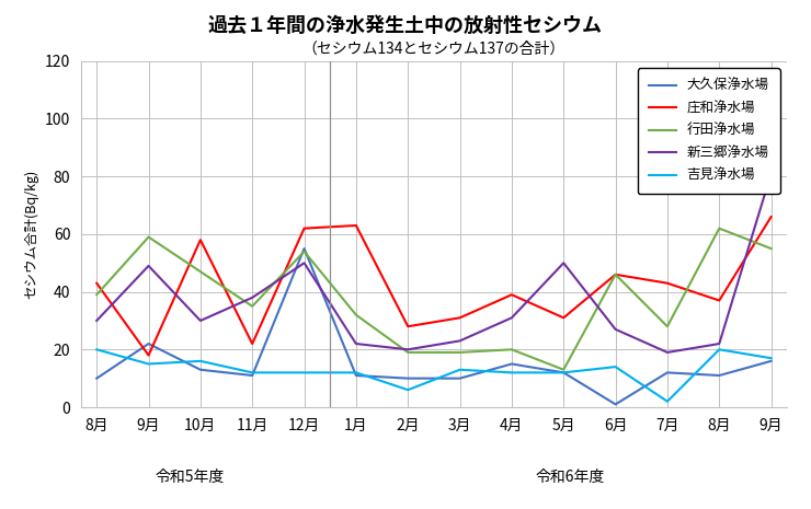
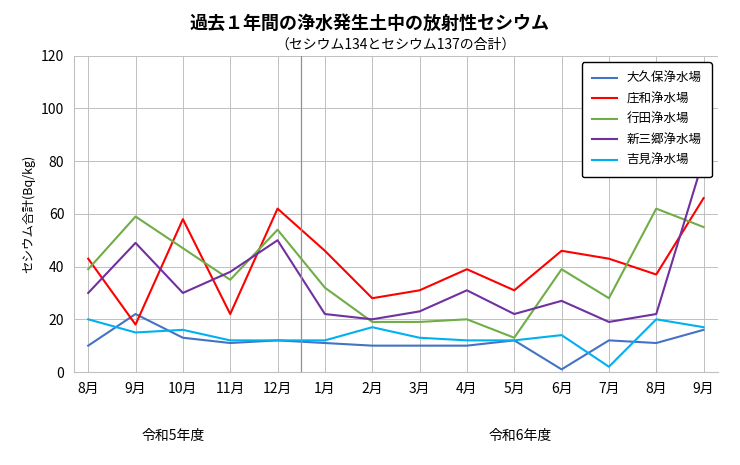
大久保浄水場/12月: 55 -> 12
庄和浄水場/1月: 63 -> 46
吉見浄水場/2月: 6 -> 17
大久保浄水場/4月: 15 -> 10
新三郷浄水場/5月: 50 -> 22
行田浄水場/6月: 46 -> 39
